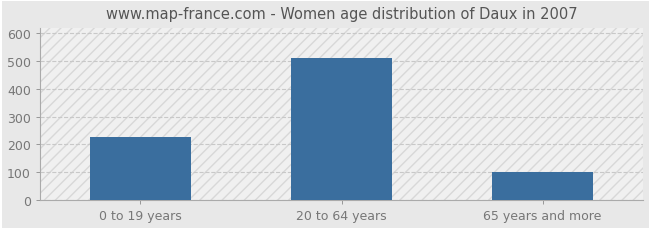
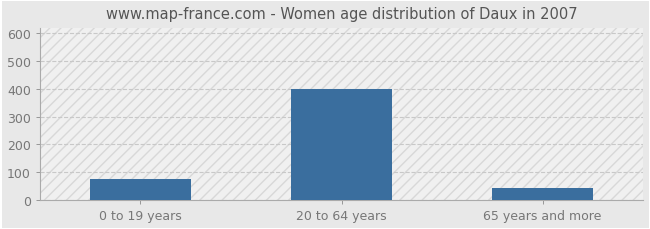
0 to 19 years: 225 -> 75
20 to 64 years: 510 -> 400
65 years and more: 100 -> 45
